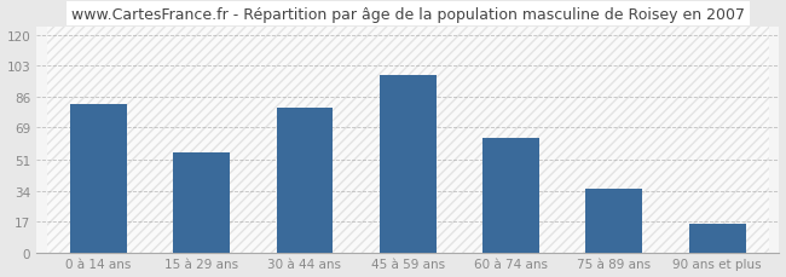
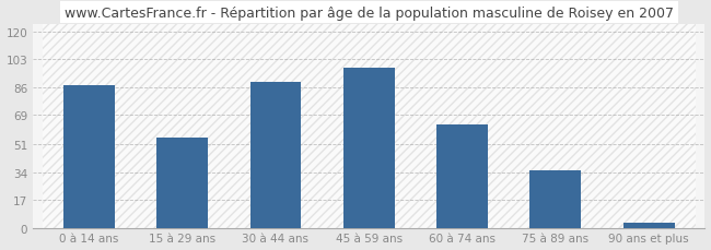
0 à 14 ans: 82 -> 87
30 à 44 ans: 80 -> 89
90 ans et plus: 16 -> 3
